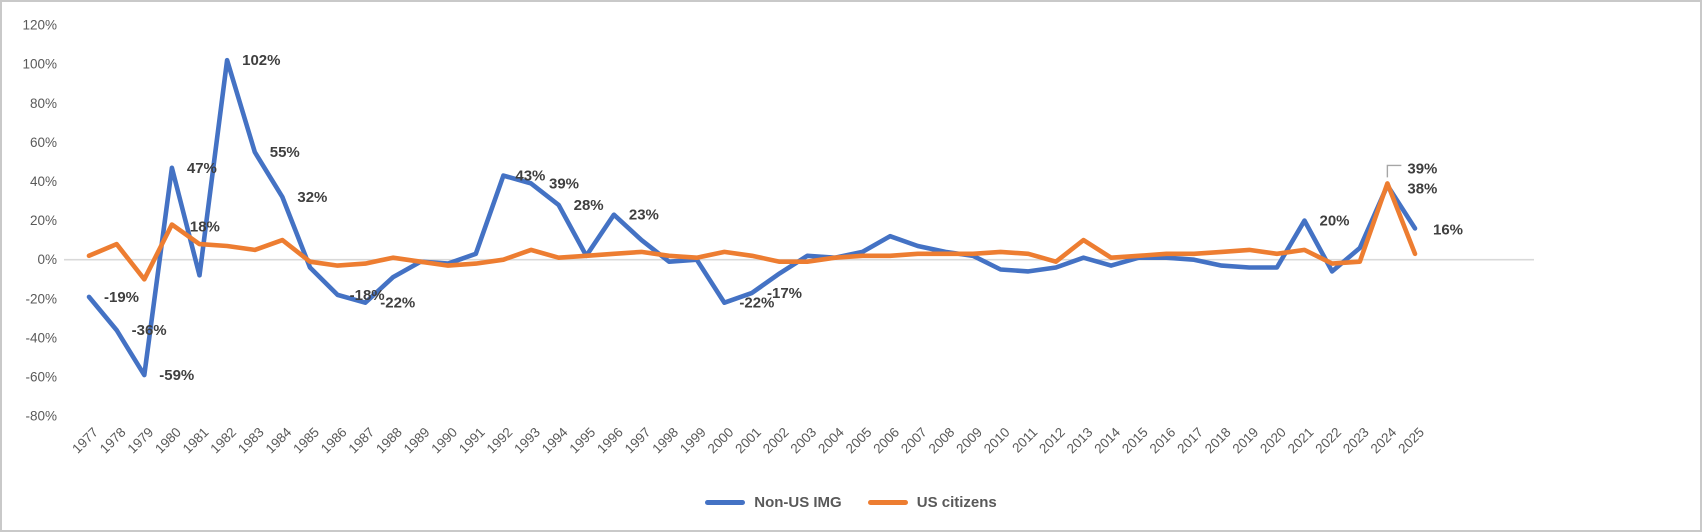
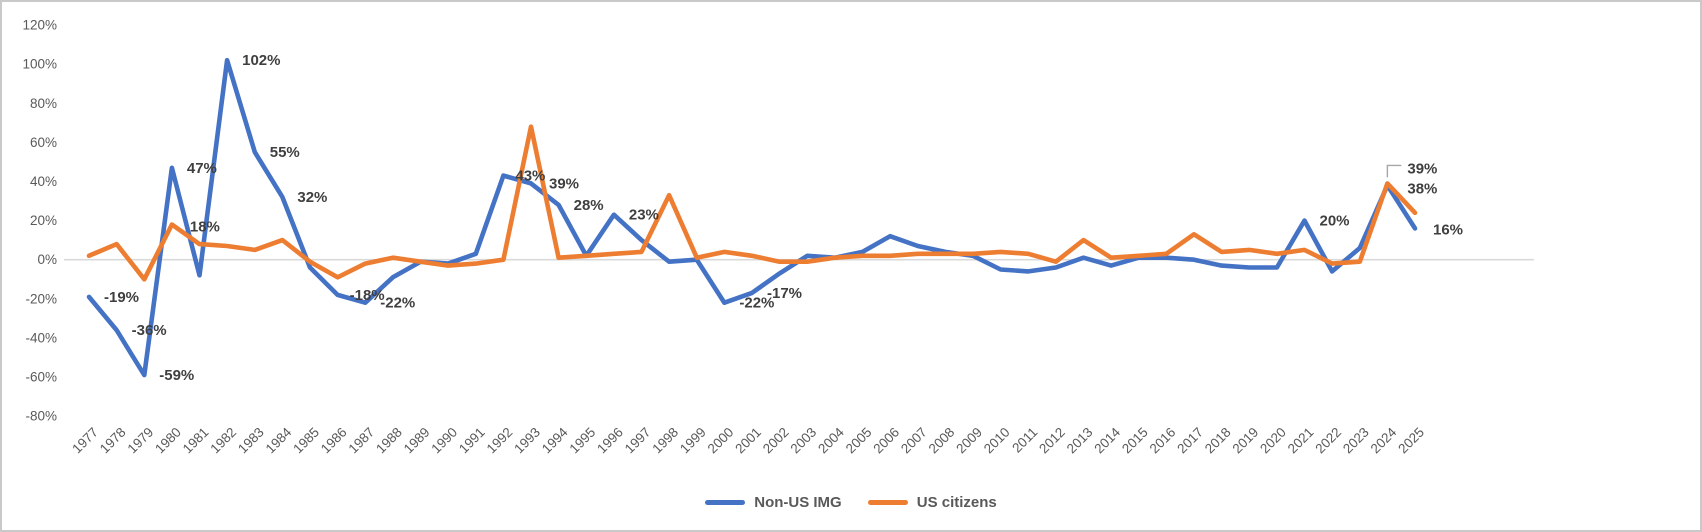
US citizens/1986: -3% -> -9%
US citizens/1993: 5% -> 68%
US citizens/1998: 2% -> 33%
US citizens/2017: 3% -> 13%
US citizens/2025: 3% -> 24%
